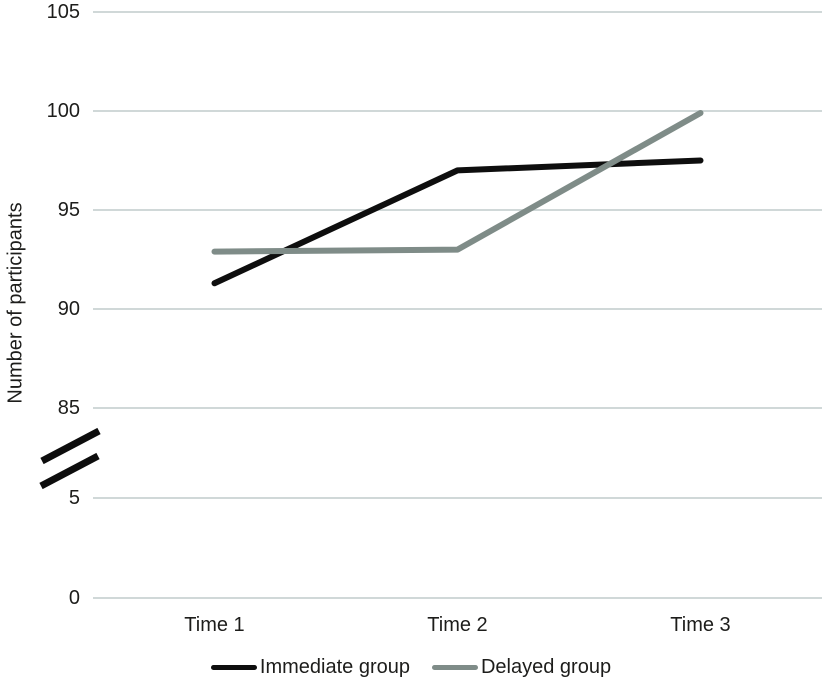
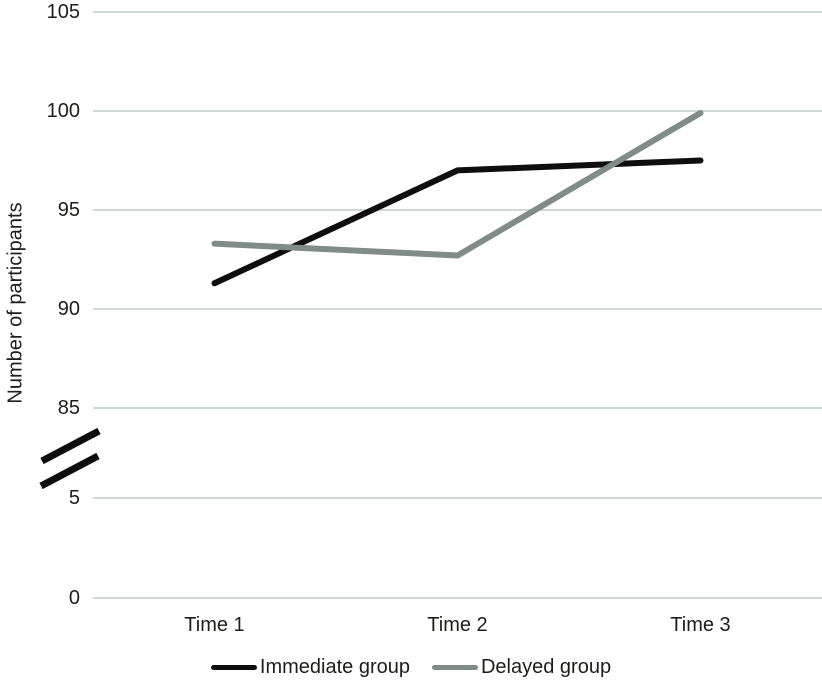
Delayed group/Time 1: 92.9 -> 93.3
Delayed group/Time 2: 93.0 -> 92.7
